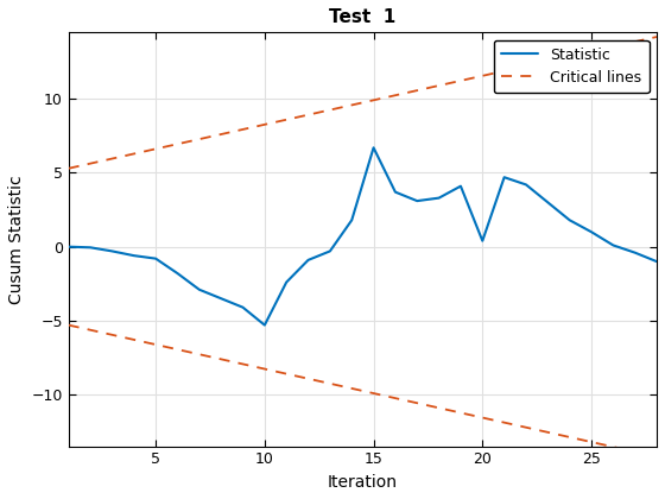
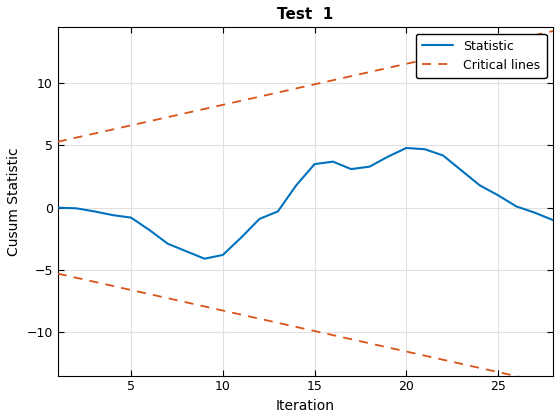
10: -5.3 -> -3.8
15: 6.7 -> 3.5
20: 0.4 -> 4.8
